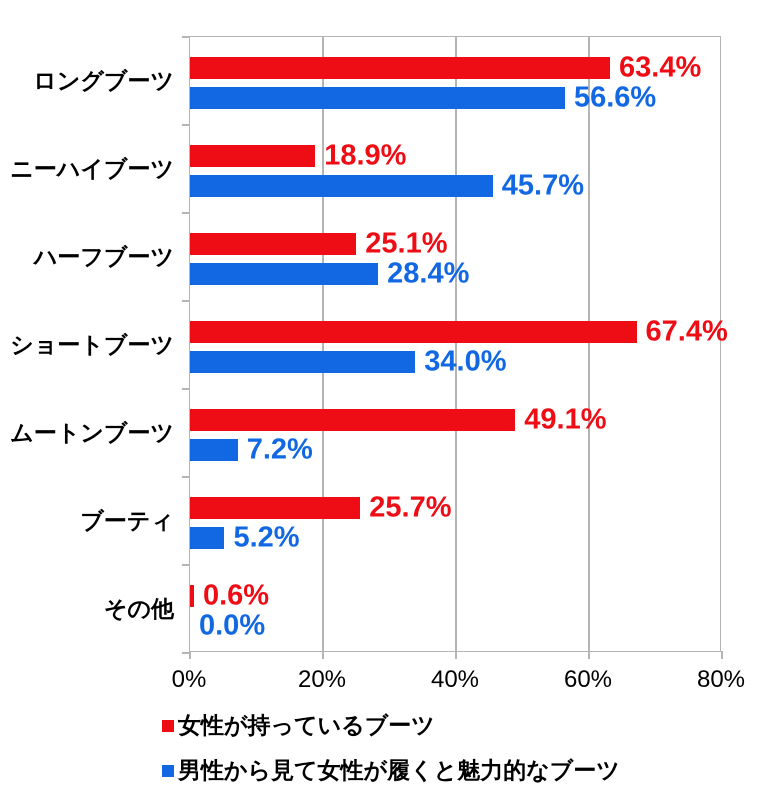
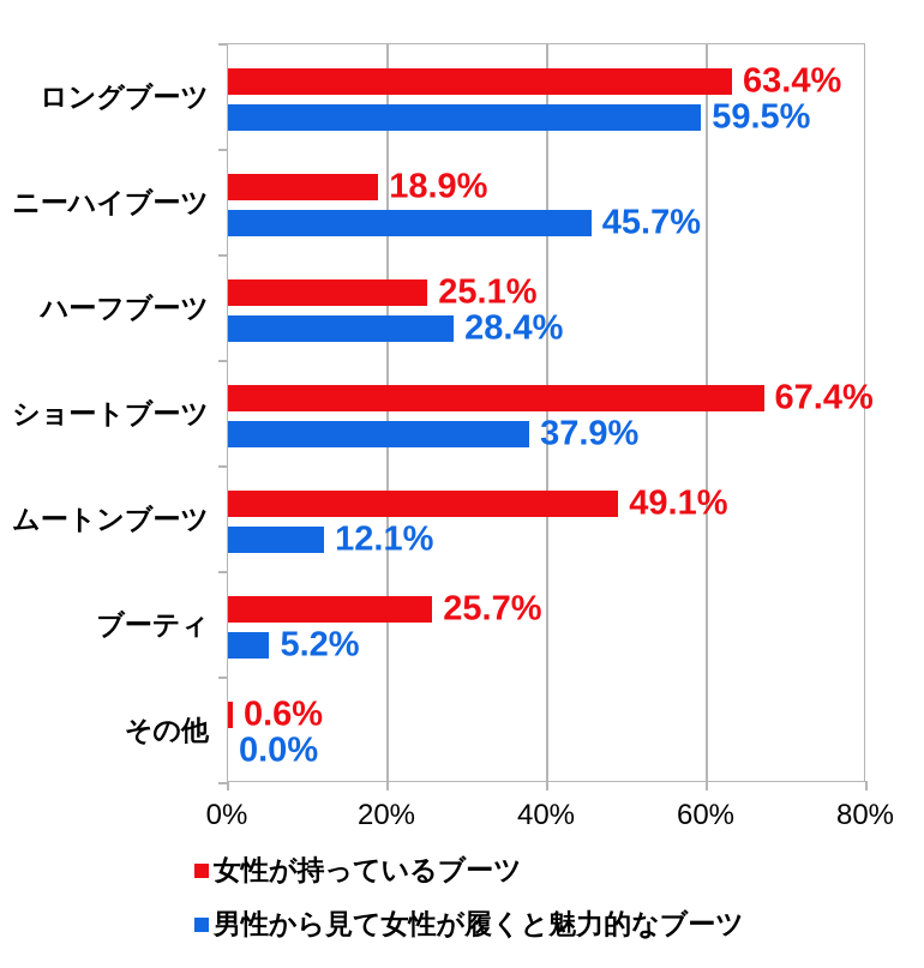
男性から見て女性が履くと魅力的なブーツ/ロングブーツ: 56.6% -> 59.5%
男性から見て女性が履くと魅力的なブーツ/ショートブーツ: 34.0% -> 37.9%
男性から見て女性が履くと魅力的なブーツ/ムートンブーツ: 7.2% -> 12.1%
